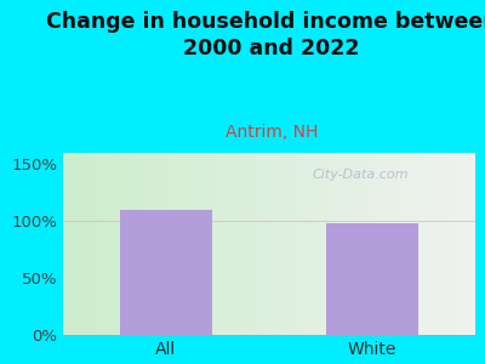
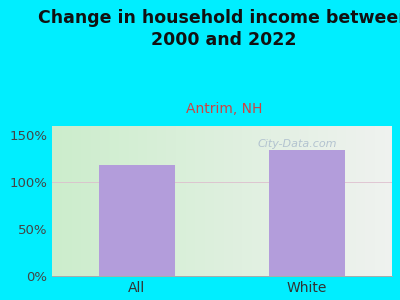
All: 110% -> 118%
White: 98% -> 134%
